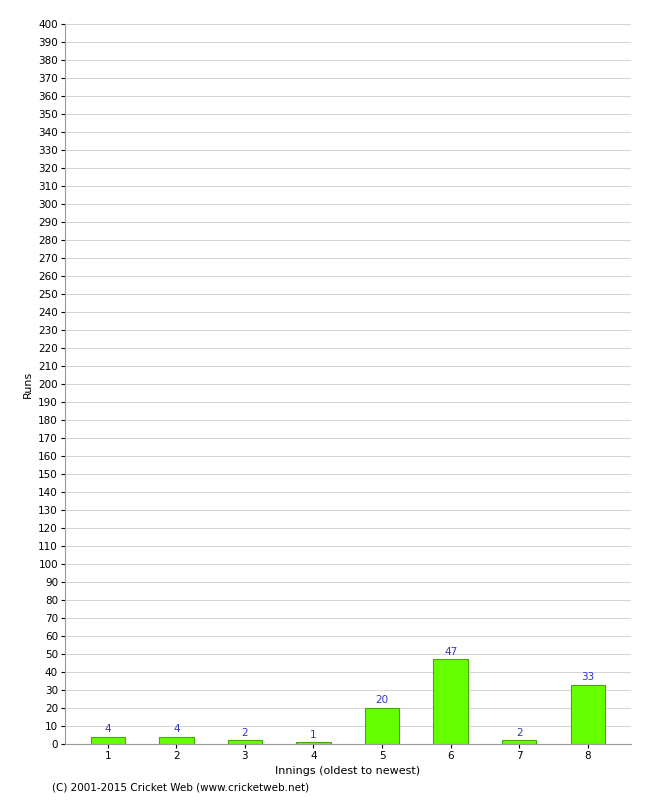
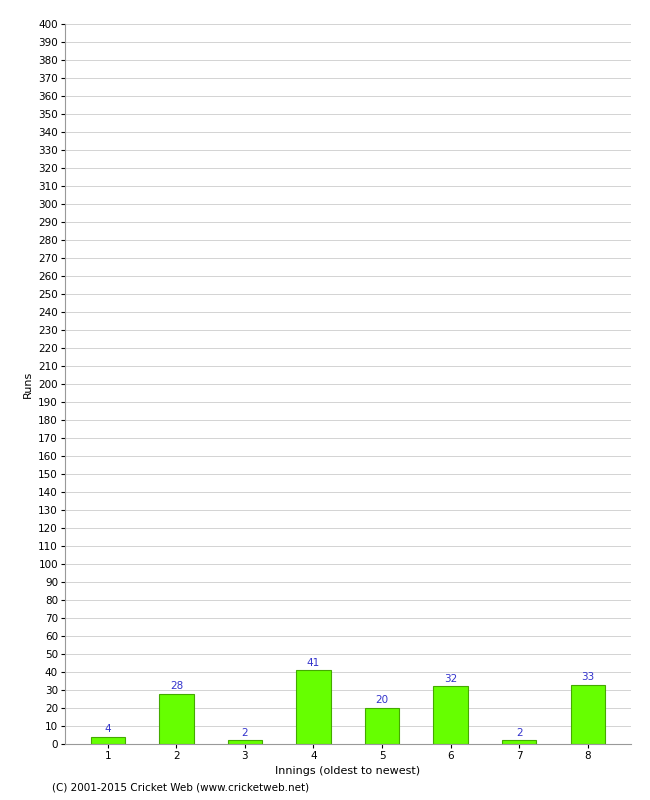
2: 4 -> 28
4: 1 -> 41
6: 47 -> 32
